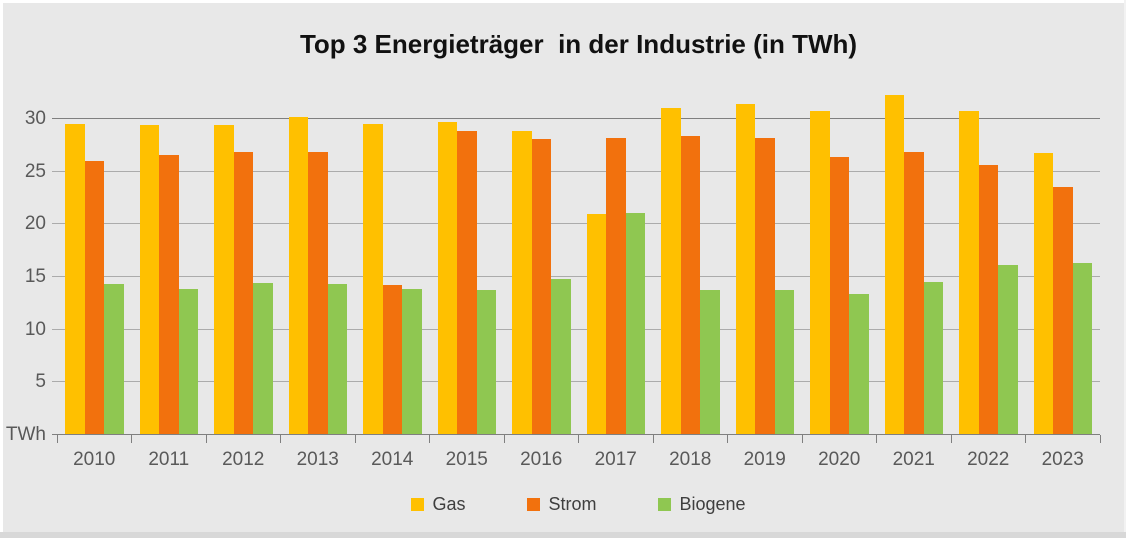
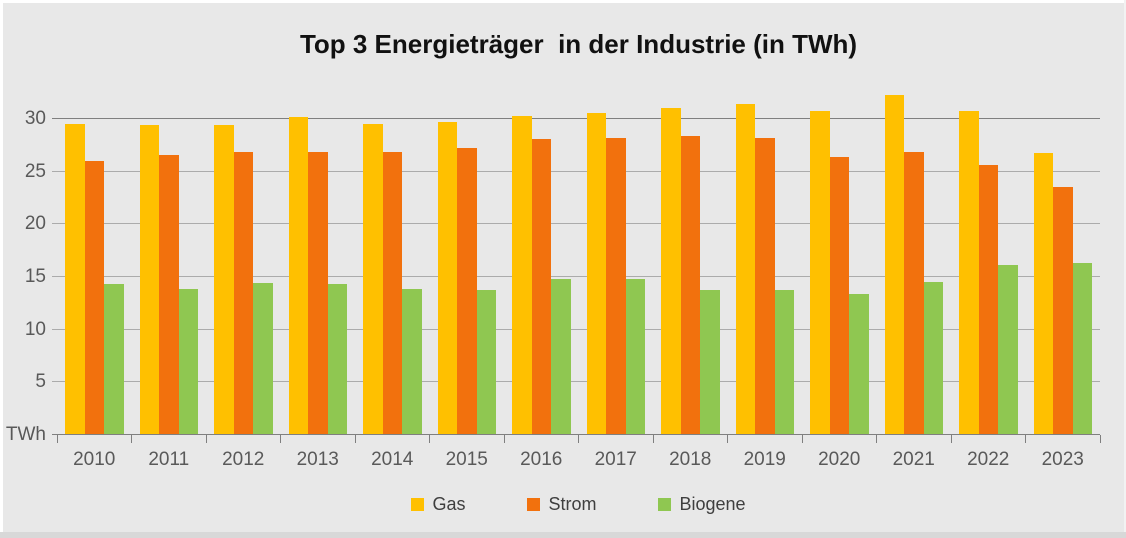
Strom/2014: 14.2 -> 26.9
Strom/2015: 28.9 -> 27.3
Gas/2016: 28.9 -> 30.3
Gas/2017: 21.0 -> 30.6
Biogene/2017: 21.1 -> 14.8
